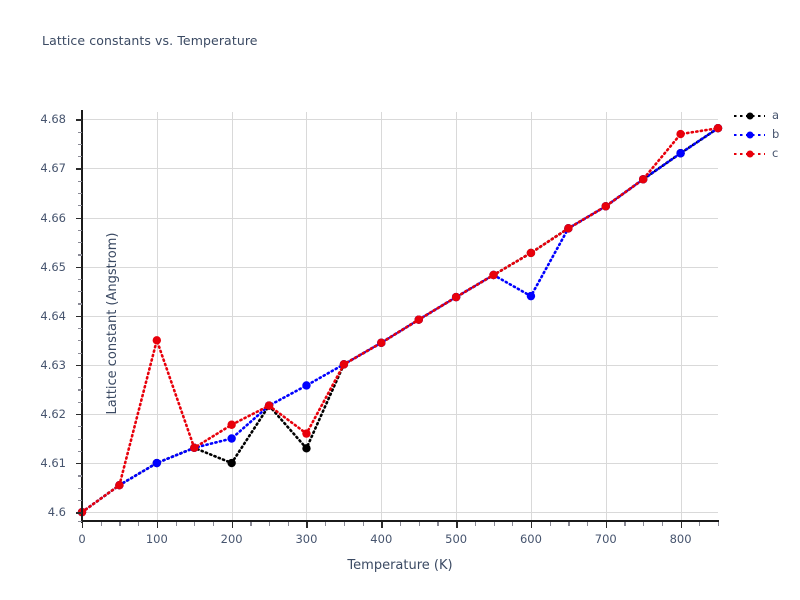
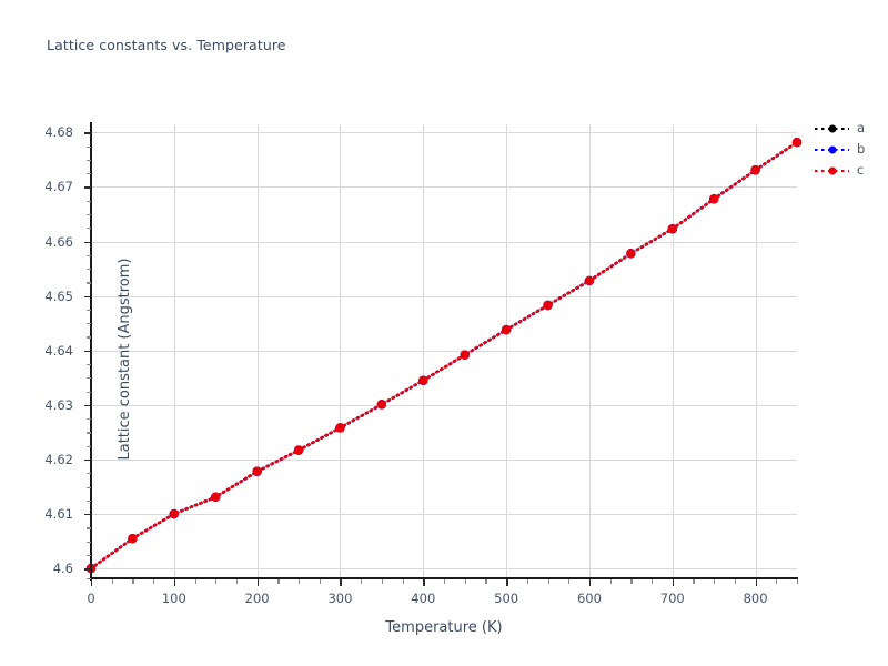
c/100: 4.635 -> 4.610
a/200: 4.610 -> 4.618
b/200: 4.615 -> 4.618
a/300: 4.613 -> 4.626
c/300: 4.616 -> 4.626
b/600: 4.644 -> 4.653
c/800: 4.677 -> 4.673
